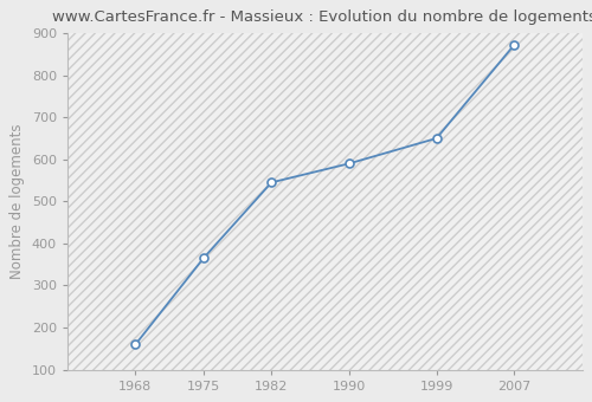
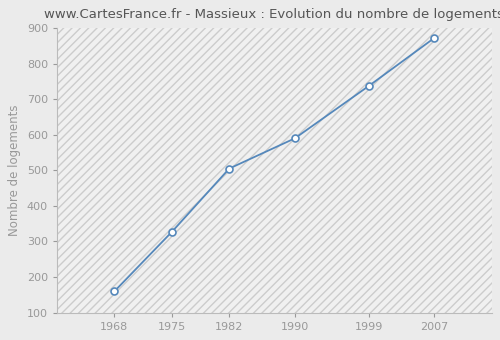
1975: 365 -> 327
1982: 545 -> 505
1999: 650 -> 737
